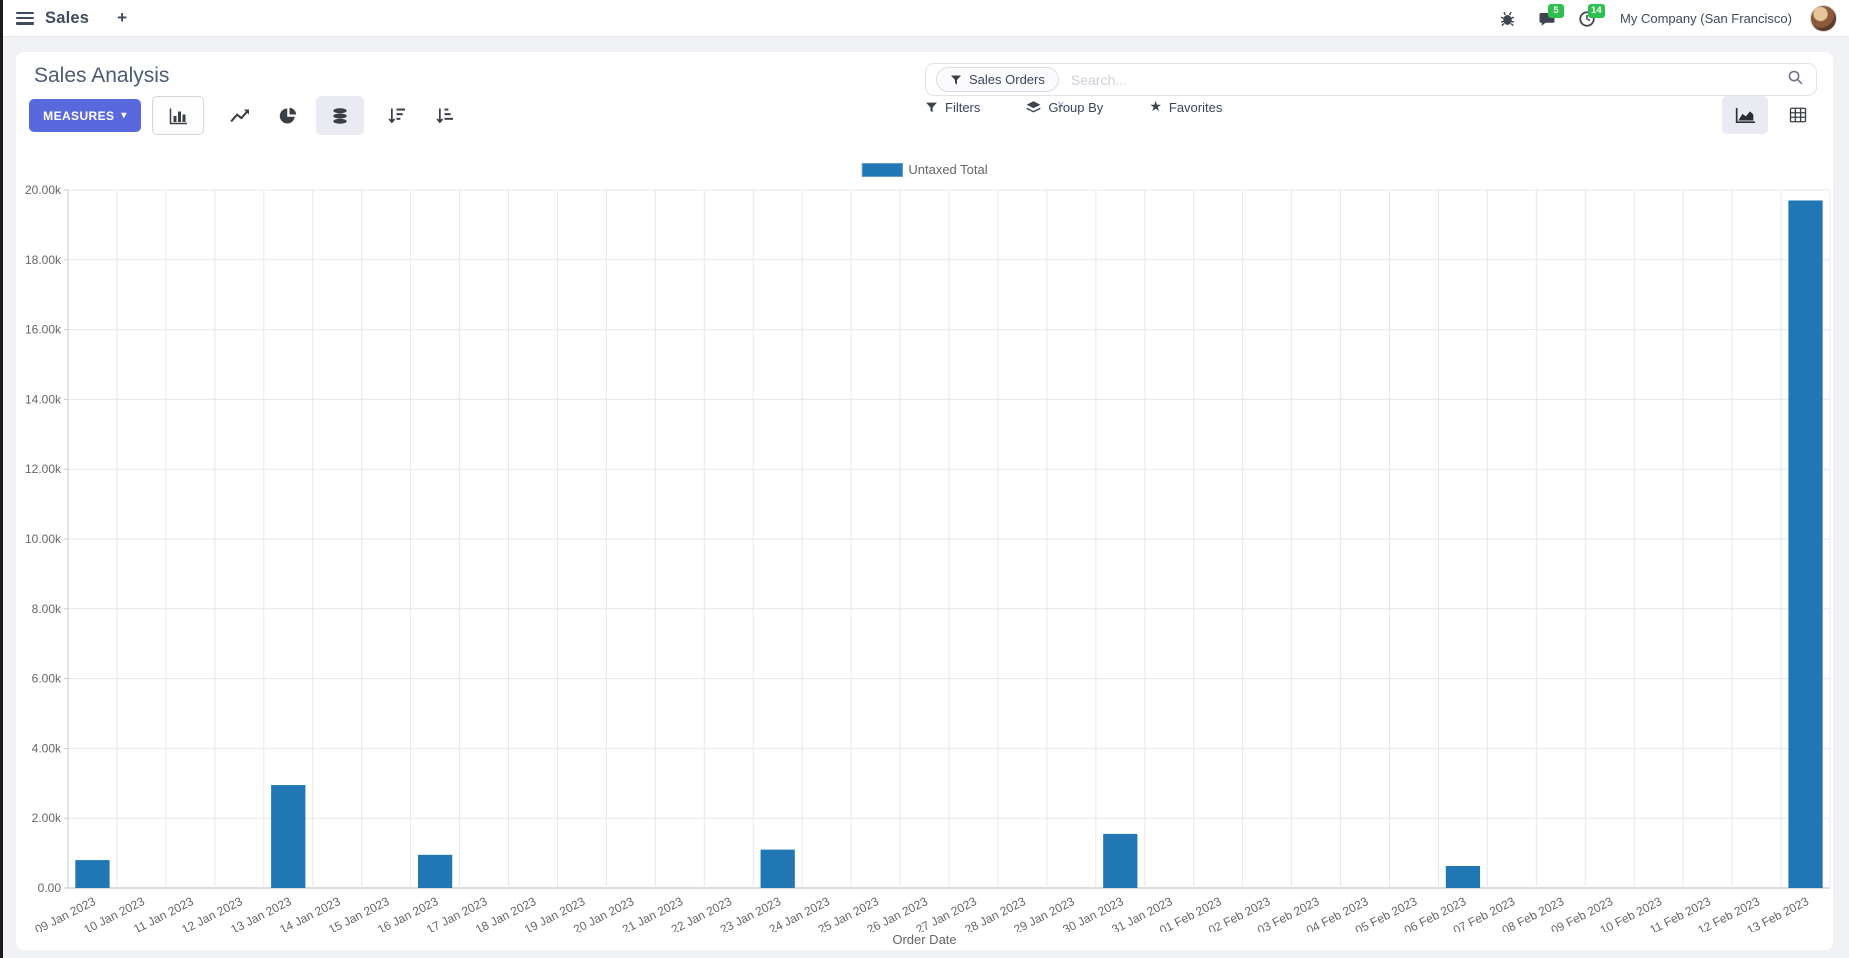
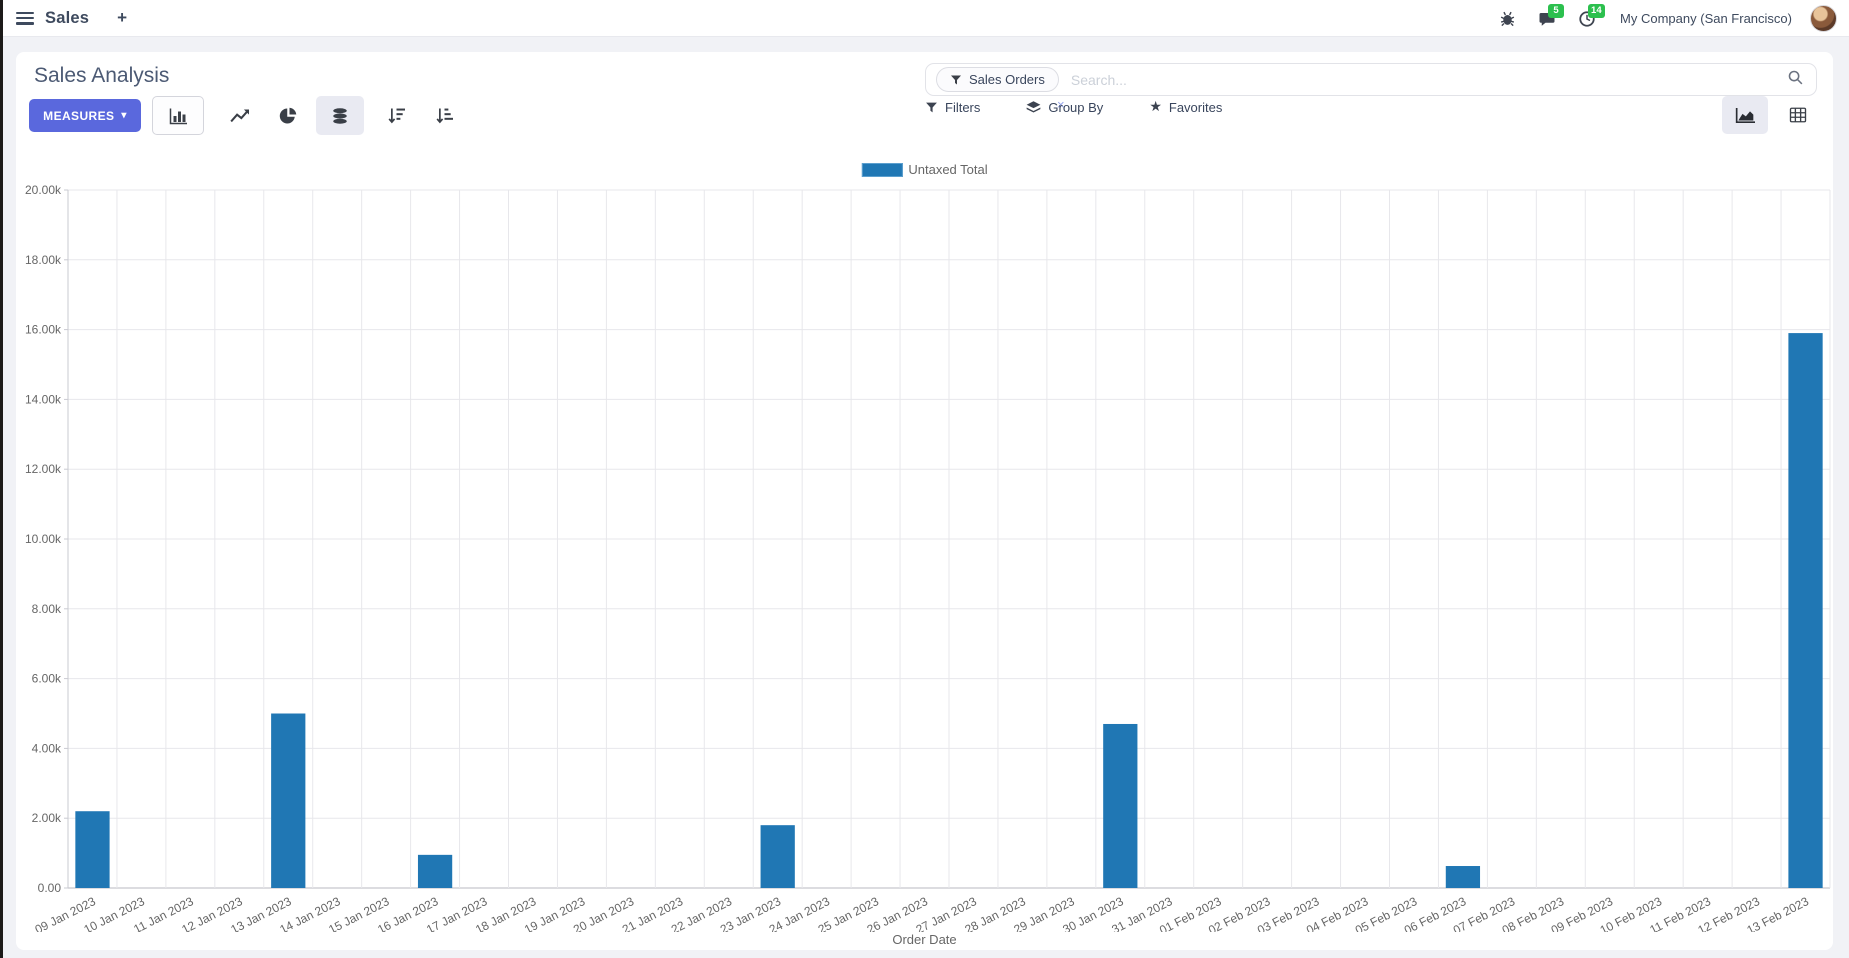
09 Jan 2023: 0.8k -> 2.2k
13 Jan 2023: 3.0k -> 5.0k
23 Jan 2023: 1.1k -> 1.8k
30 Jan 2023: 1.6k -> 4.7k
13 Feb 2023: 19.7k -> 15.9k
